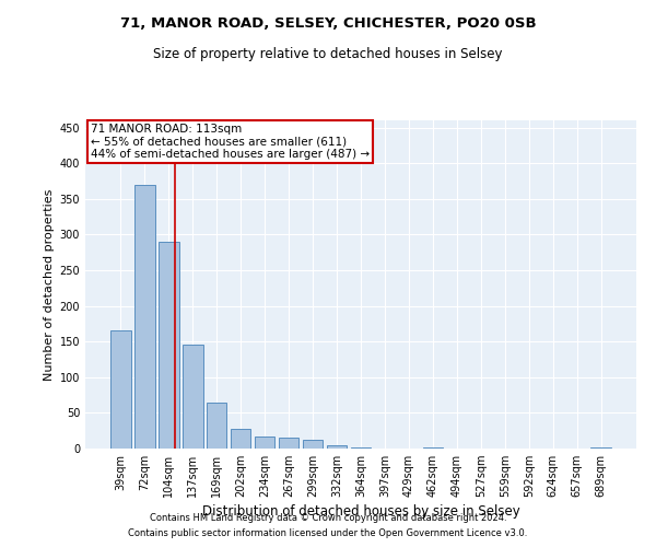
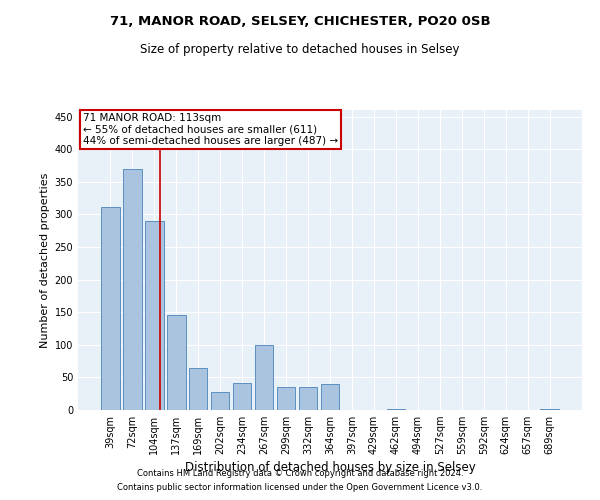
39sqm: 165 -> 312
234sqm: 17 -> 42
267sqm: 15 -> 100
299sqm: 12 -> 36
332sqm: 5 -> 36
364sqm: 1 -> 40
